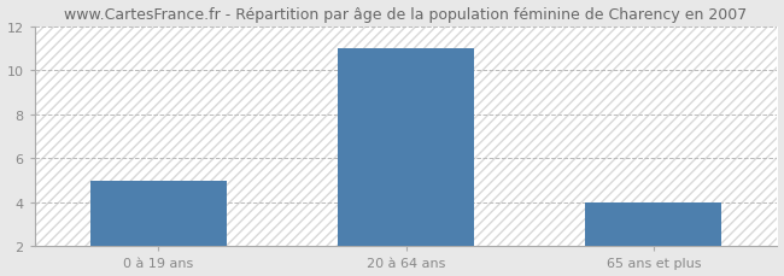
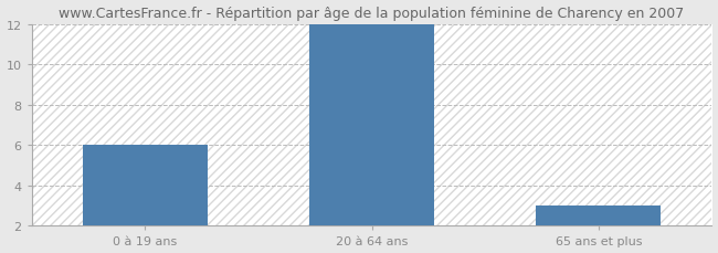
0 à 19 ans: 5 -> 6
20 à 64 ans: 11 -> 12
65 ans et plus: 4 -> 3
